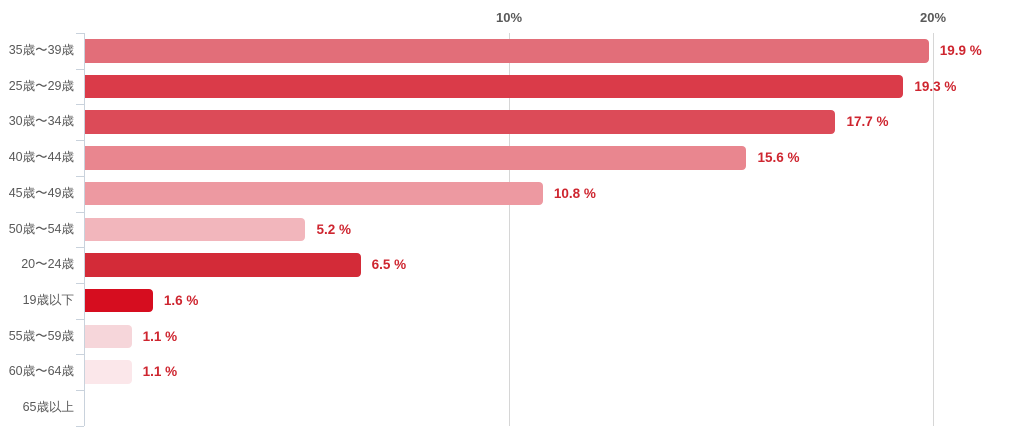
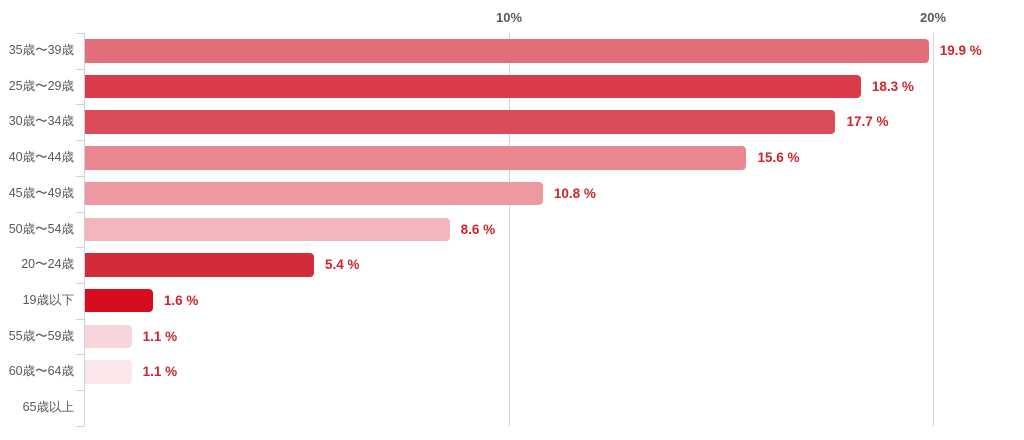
25歳〜29歳: 19.3 -> 18.3
50歳〜54歳: 5.2 -> 8.6
20〜24歳: 6.5 -> 5.4
